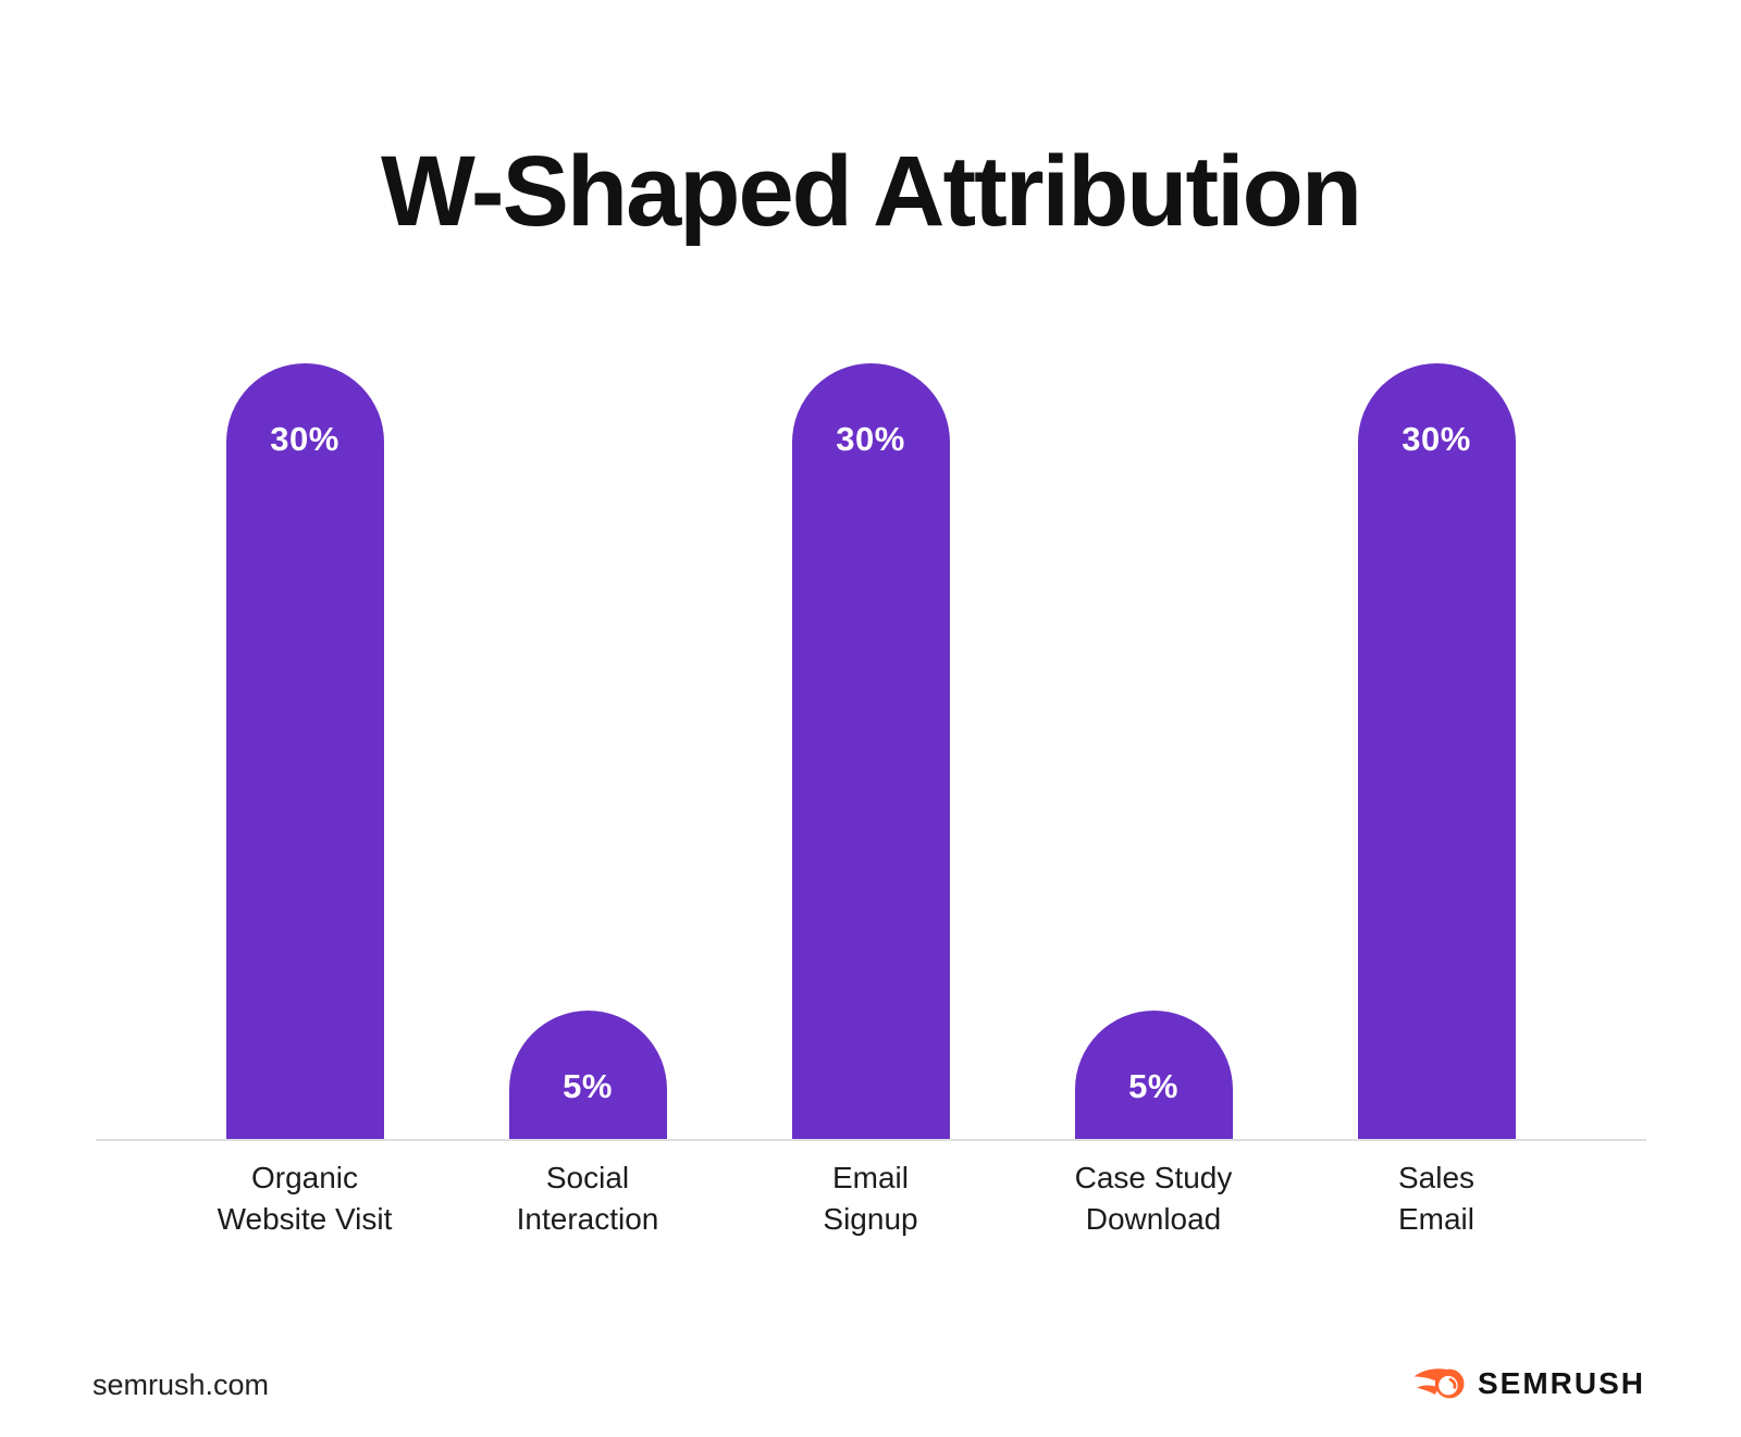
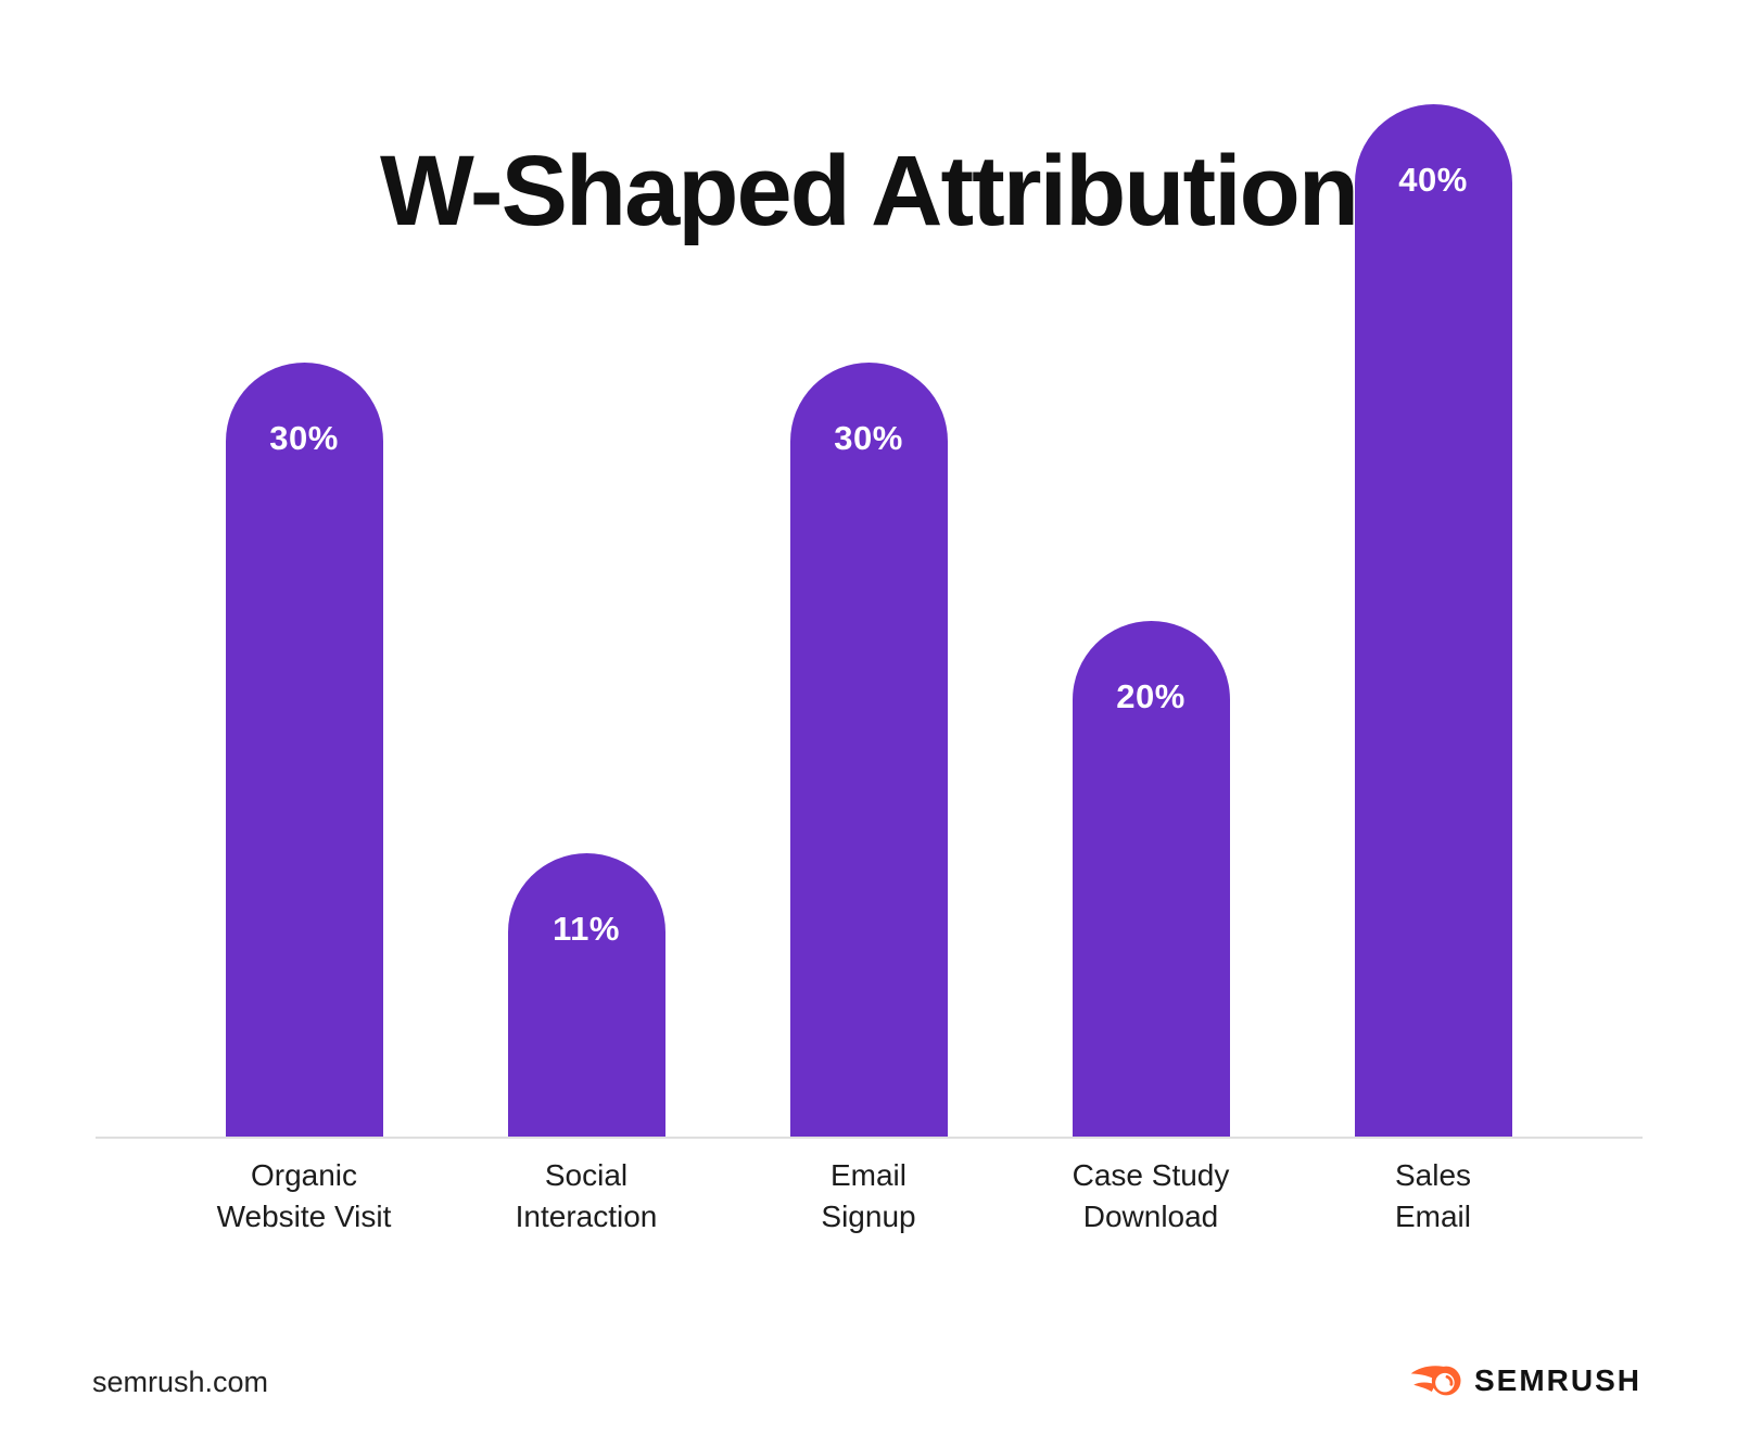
Social Interaction: 5% -> 11%
Case Study Download: 5% -> 20%
Sales Email: 30% -> 40%
